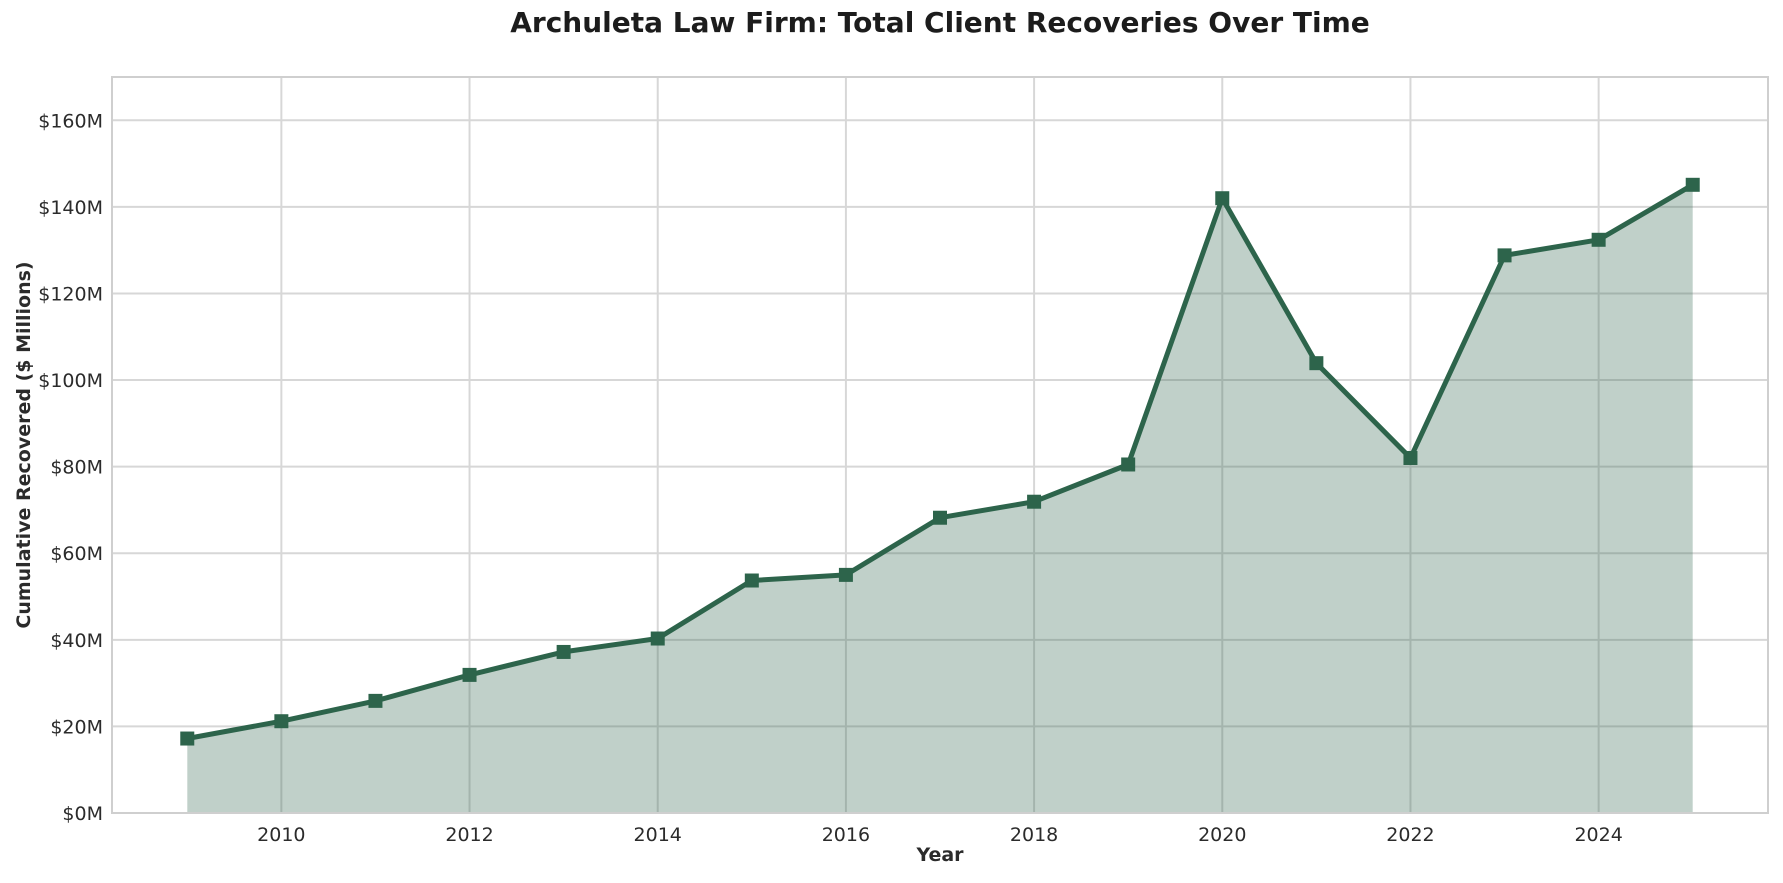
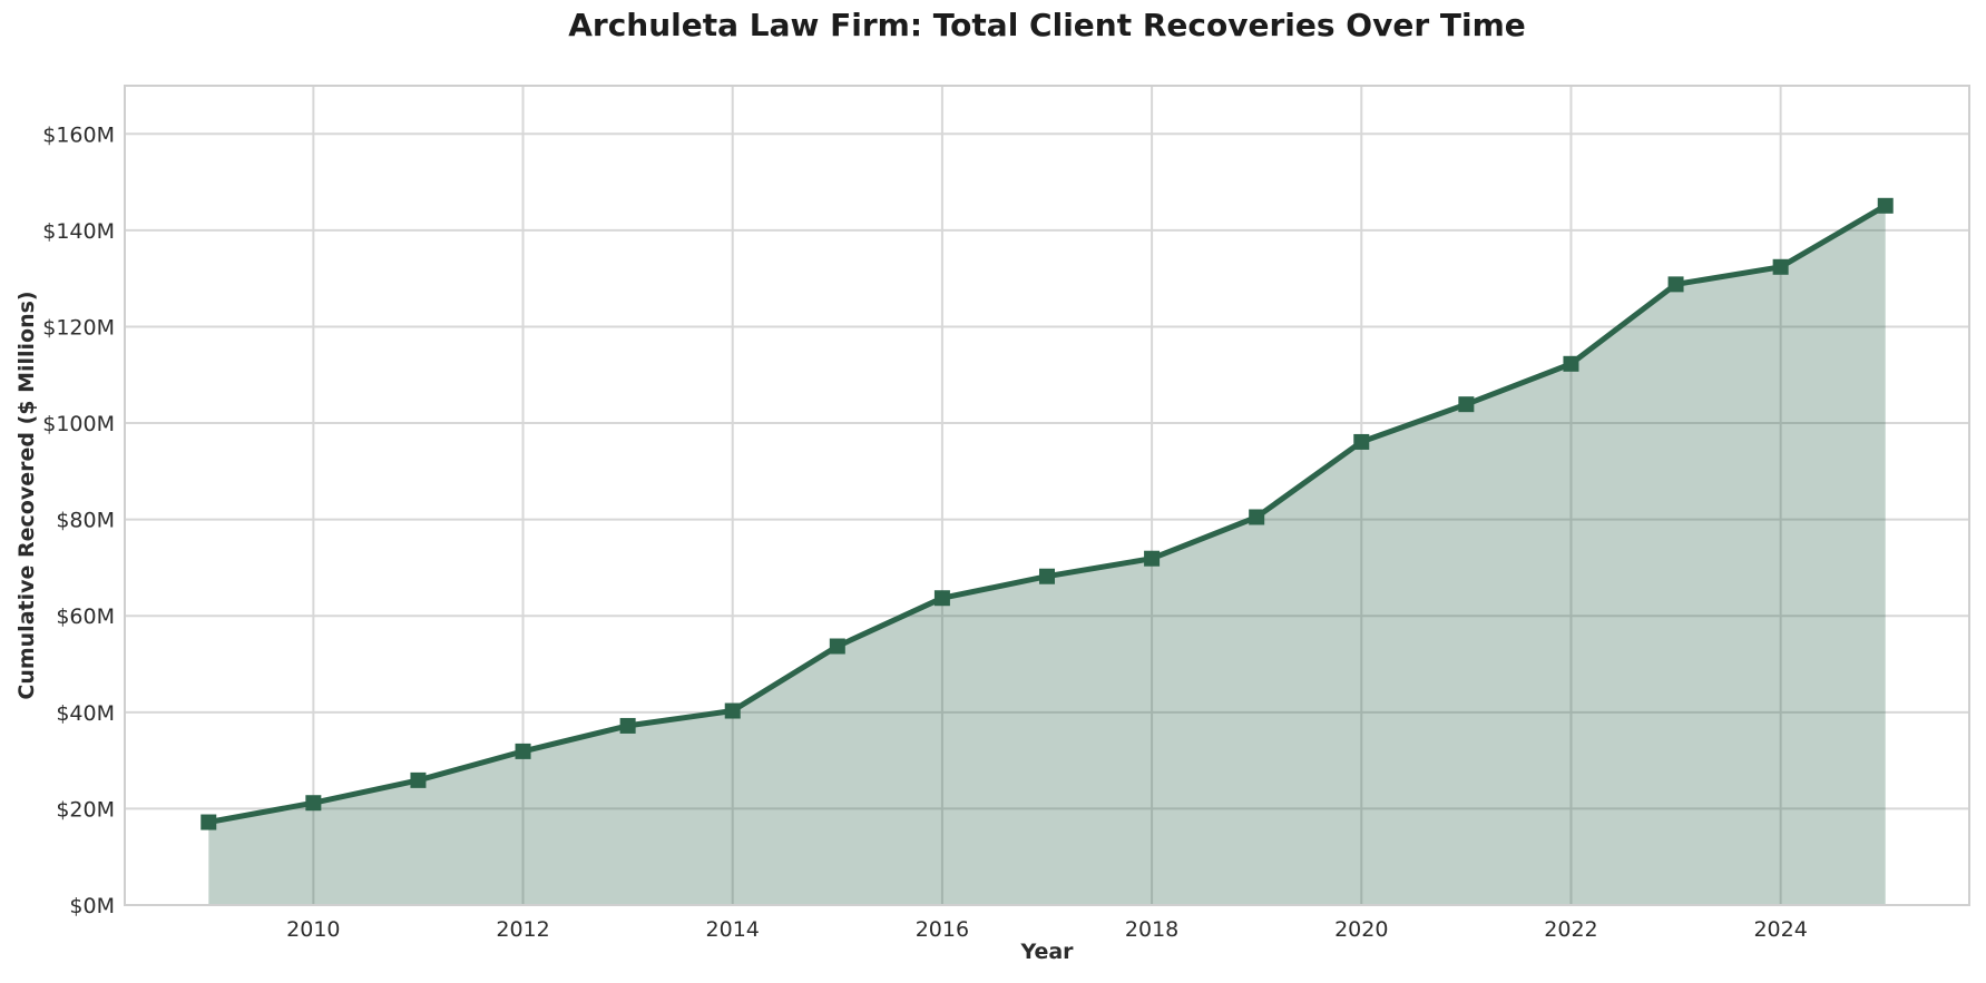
2016: $55M -> $64M
2020: $142M -> $96M
2022: $82M -> $112M
